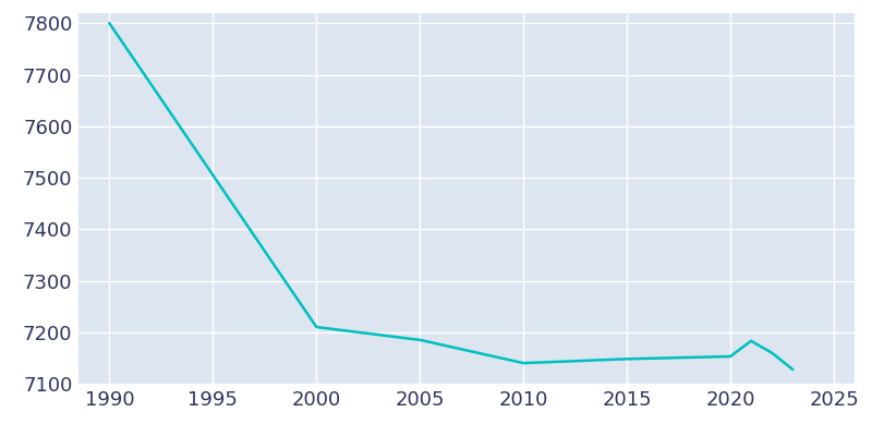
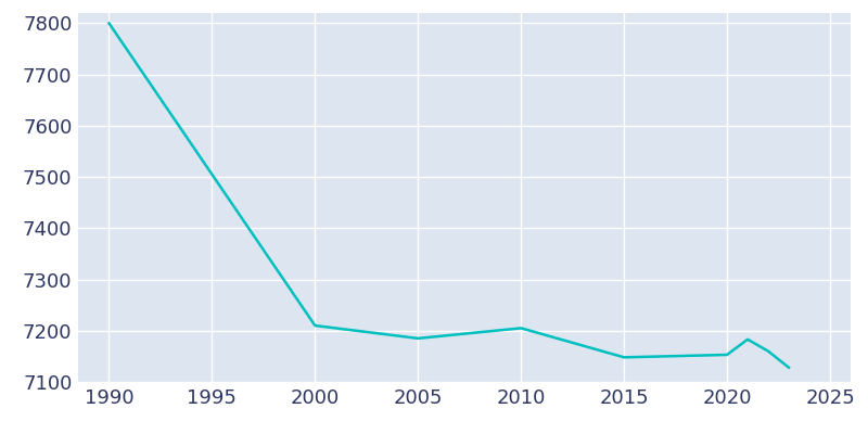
2010: 7140 -> 7205
